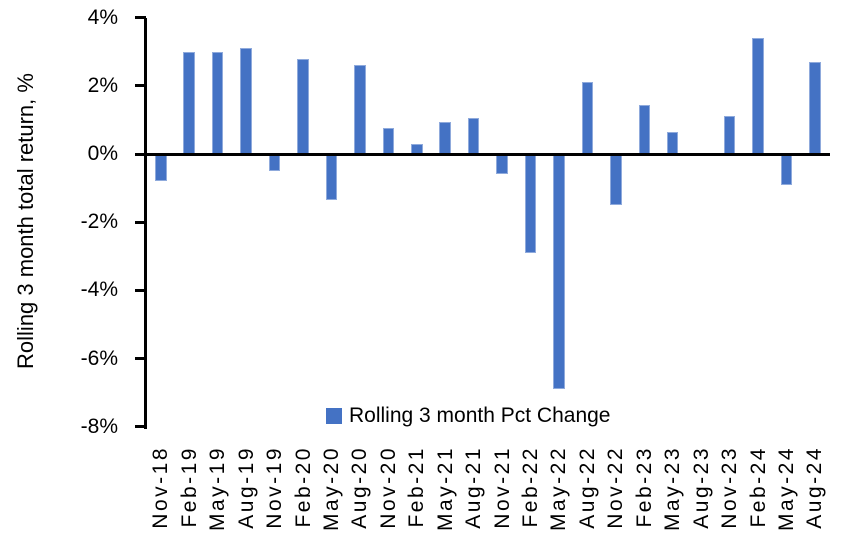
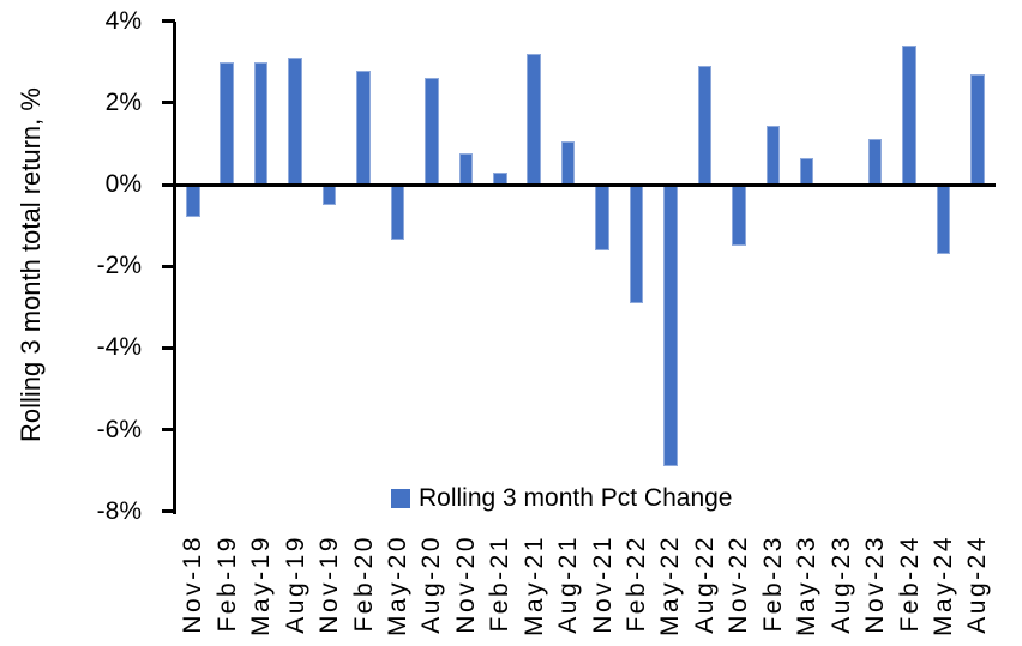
May-21: 0.9% -> 3.2%
Nov-21: -0.6% -> -1.6%
Aug-22: 2.1% -> 2.9%
May-24: -0.9% -> -1.7%
